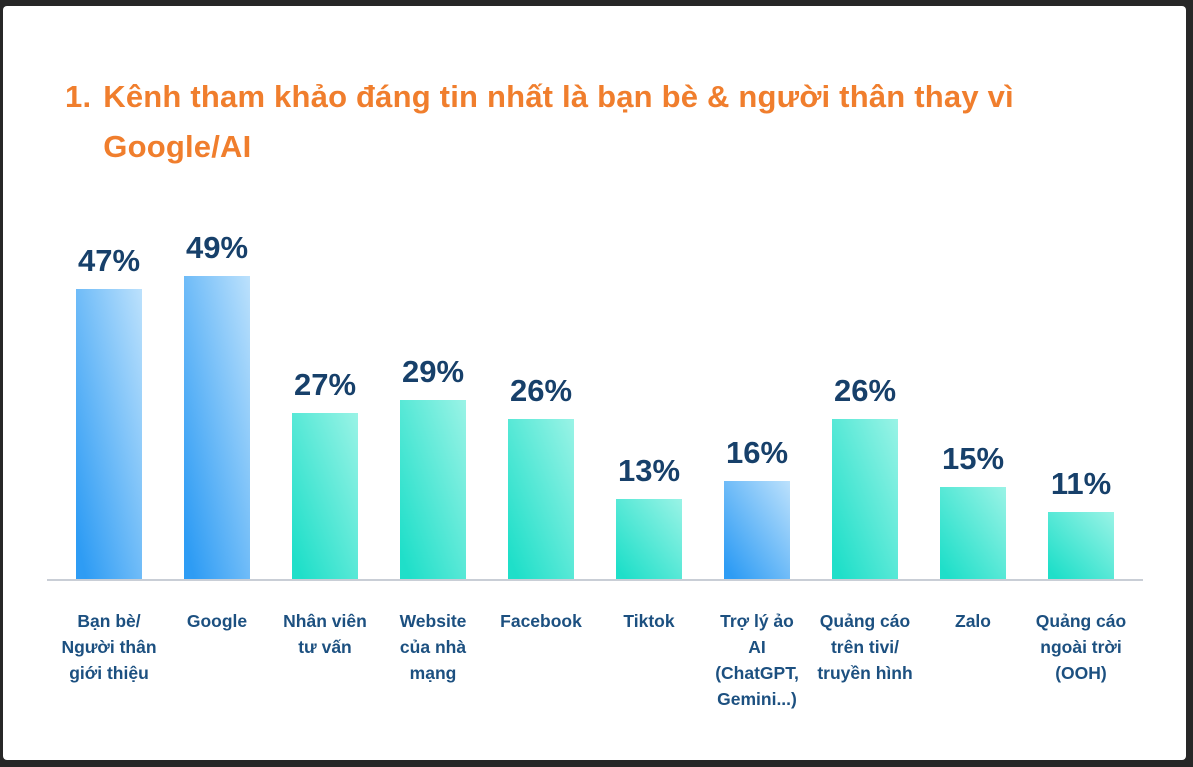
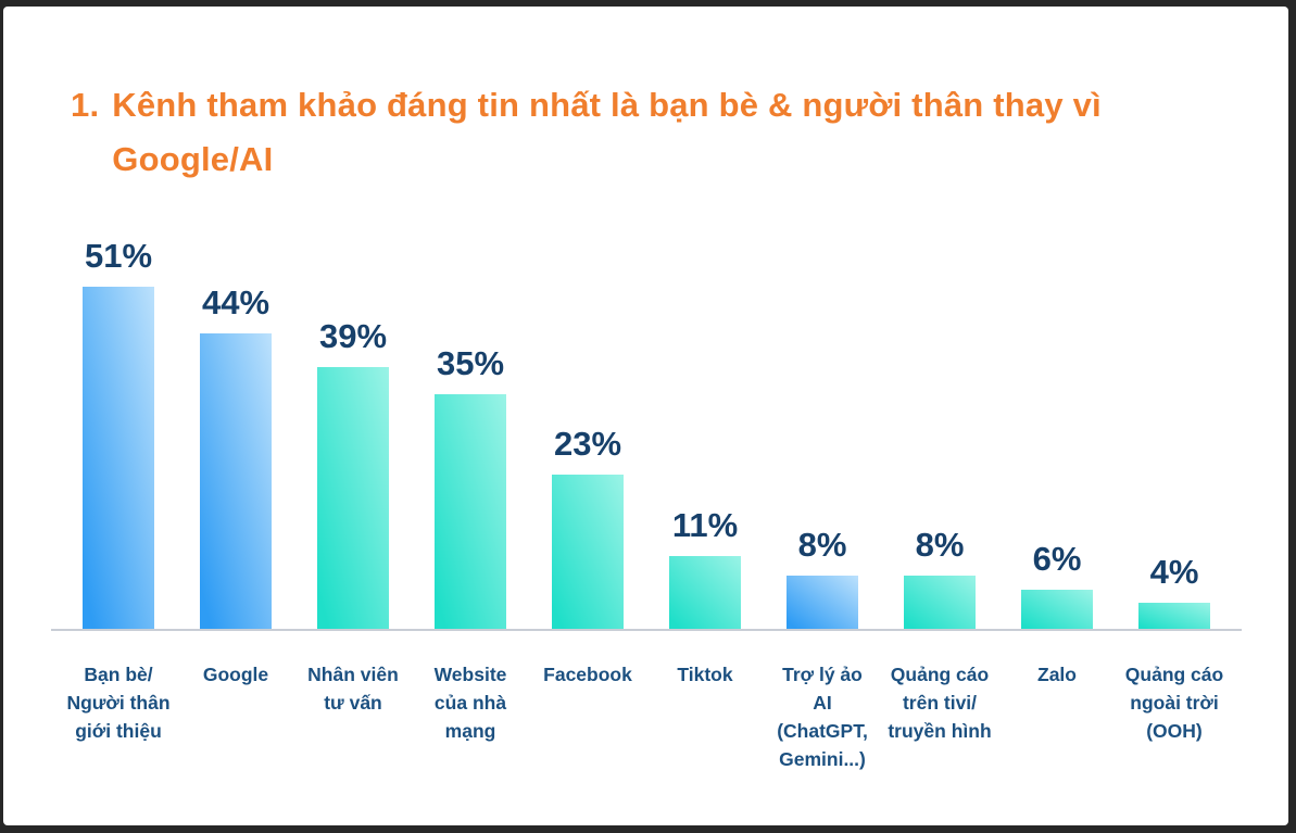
Bạn bè/ Người thân giới thiệu: 47% -> 51%
Google: 49% -> 44%
Nhân viên tư vấn: 27% -> 39%
Website của nhà mạng: 29% -> 35%
Facebook: 26% -> 23%
Tiktok: 13% -> 11%
Trợ lý ảo AI (ChatGPT, Gemini...): 16% -> 8%
Quảng cáo trên tivi/ truyền hình: 26% -> 8%
Zalo: 15% -> 6%
Quảng cáo ngoài trời (OOH): 11% -> 4%
